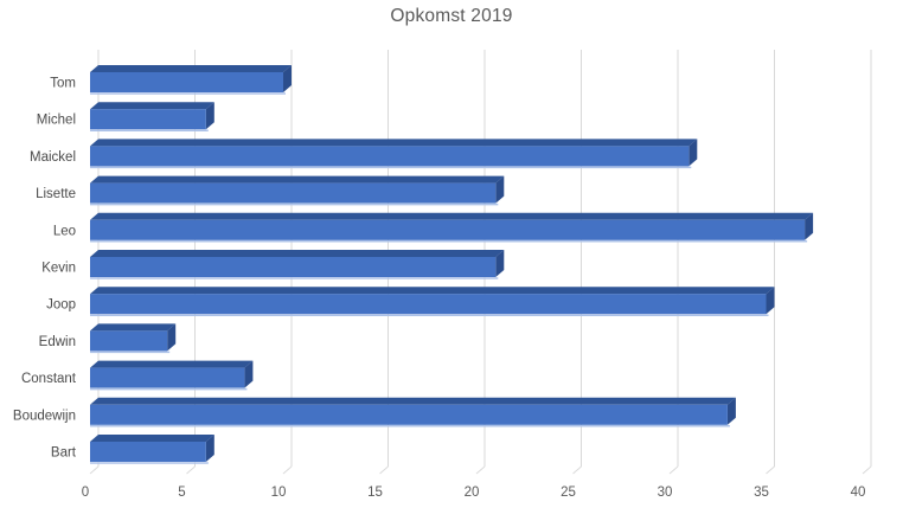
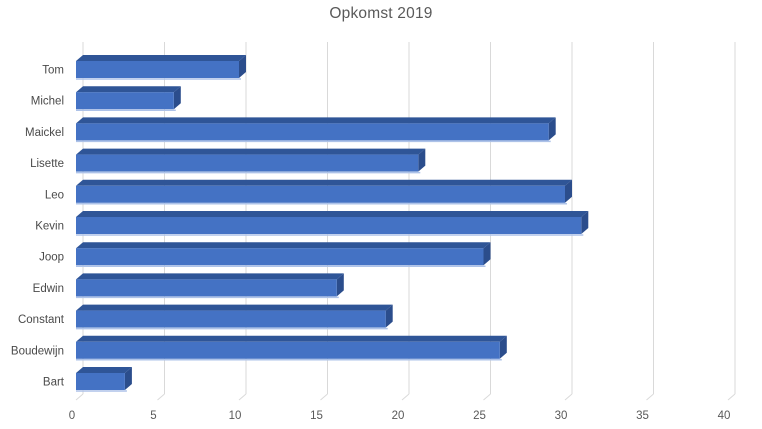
Maickel: 31 -> 29
Leo: 37 -> 30
Kevin: 21 -> 31
Joop: 35 -> 25
Edwin: 4 -> 16
Constant: 8 -> 19
Boudewijn: 33 -> 26
Bart: 6 -> 3
